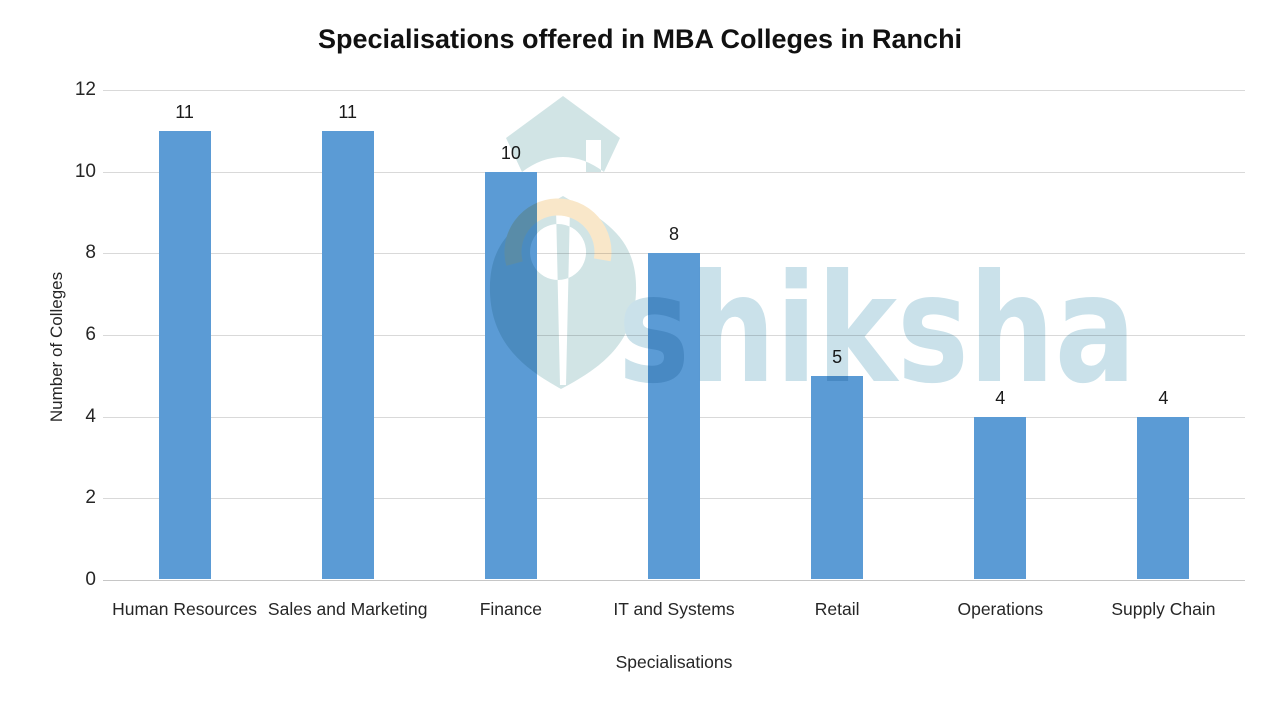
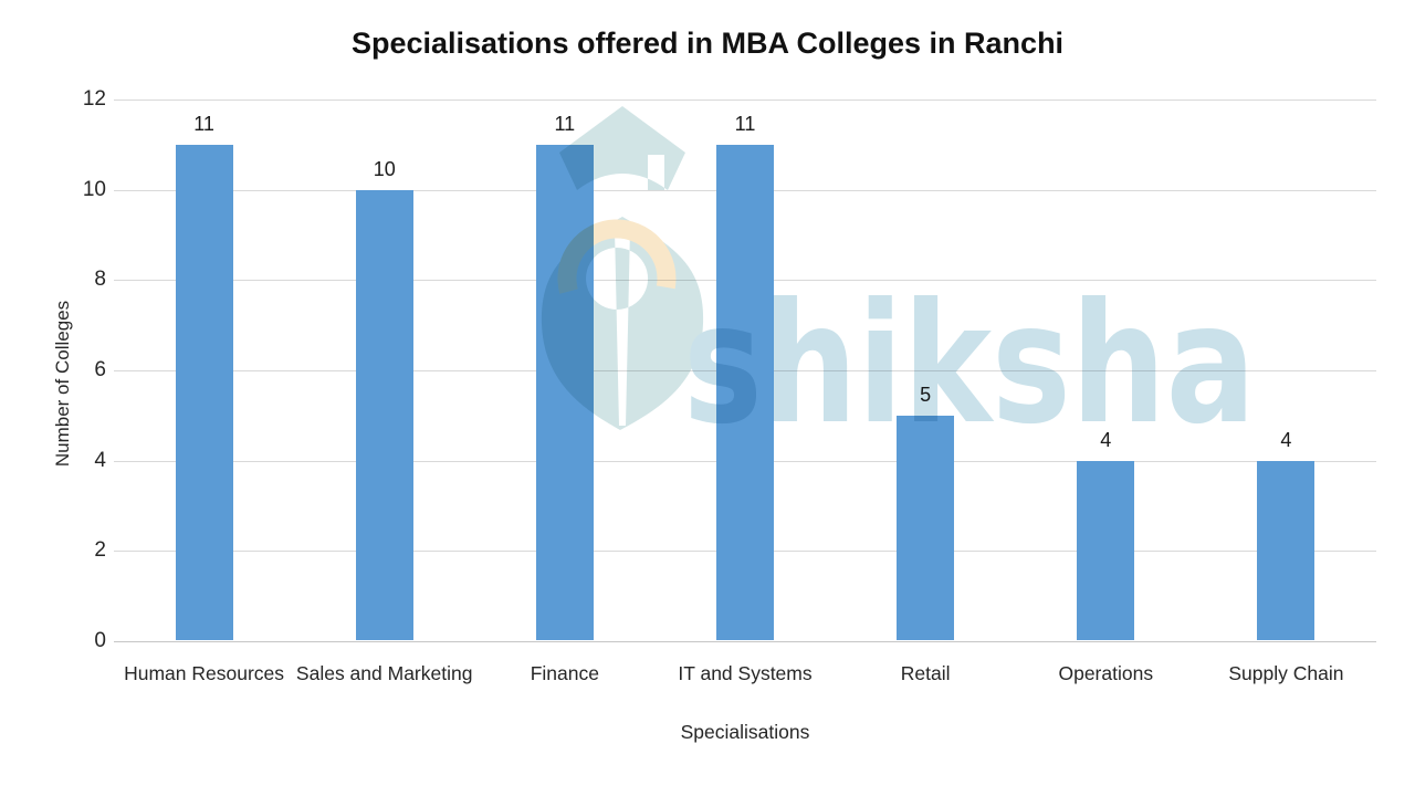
Sales and Marketing: 11 -> 10
Finance: 10 -> 11
IT and Systems: 8 -> 11
